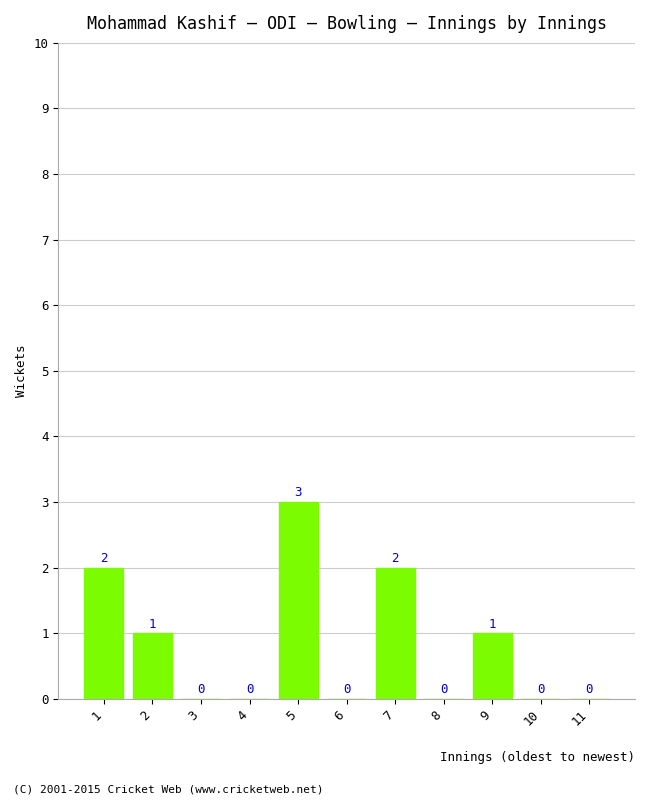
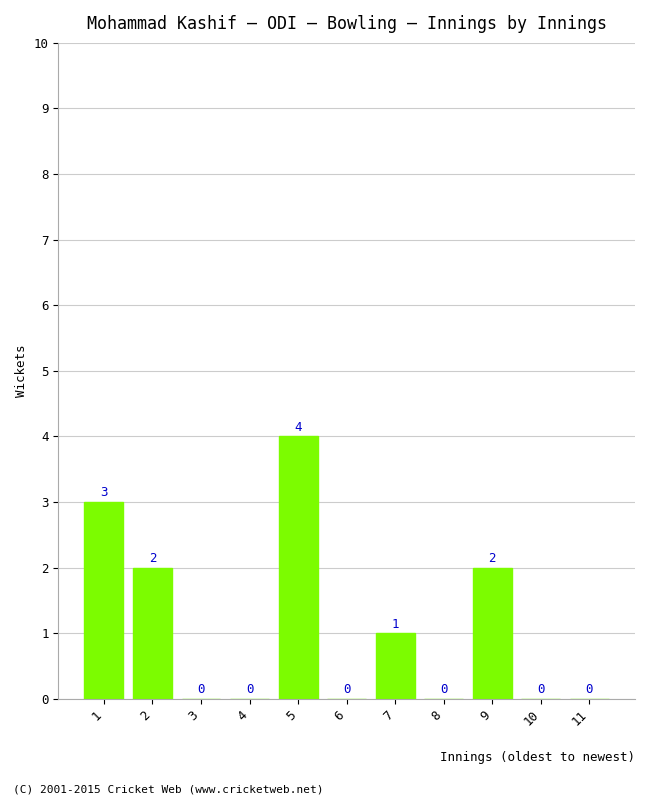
1: 2 -> 3
2: 1 -> 2
5: 3 -> 4
7: 2 -> 1
9: 1 -> 2
